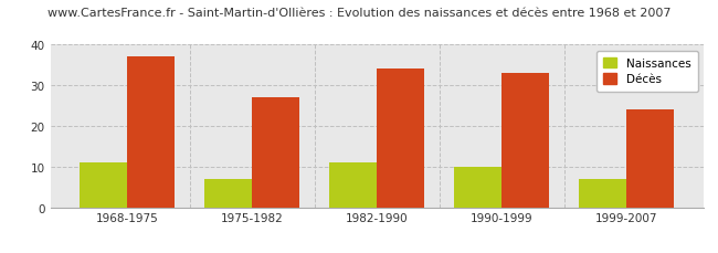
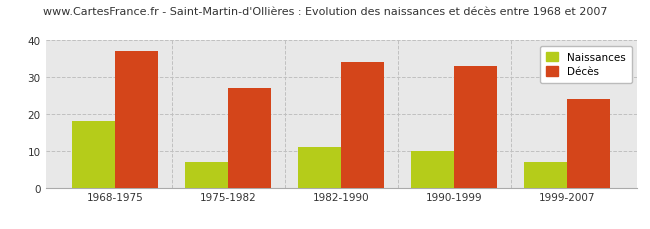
Naissances/1968-1975: 11 -> 18
